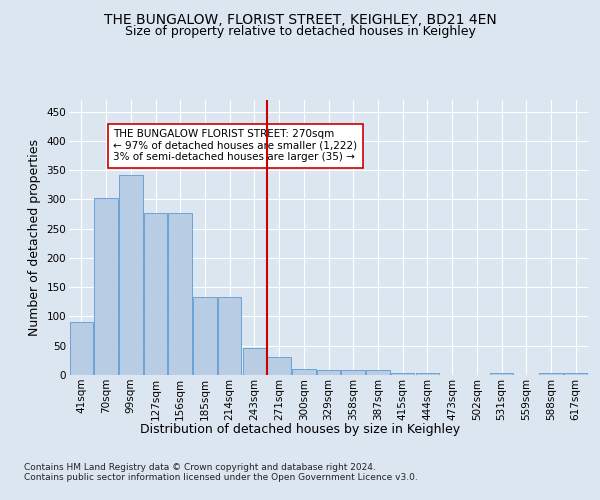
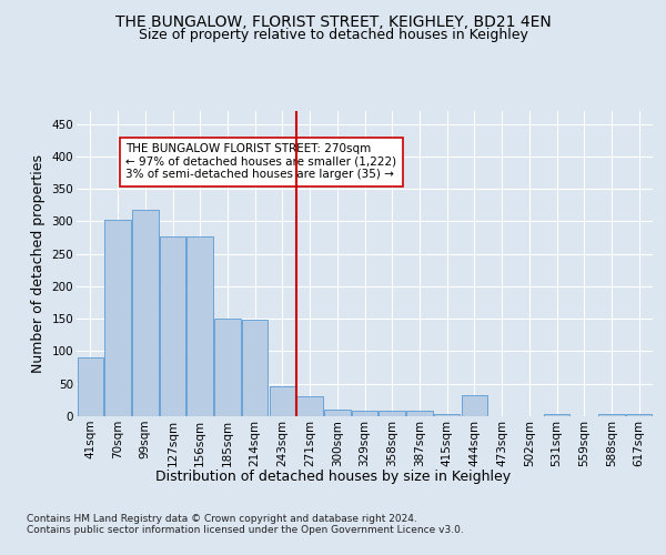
99sqm: 341 -> 318
185sqm: 133 -> 150
214sqm: 133 -> 148
444sqm: 4 -> 32
